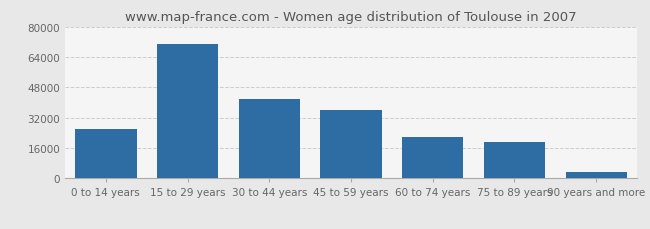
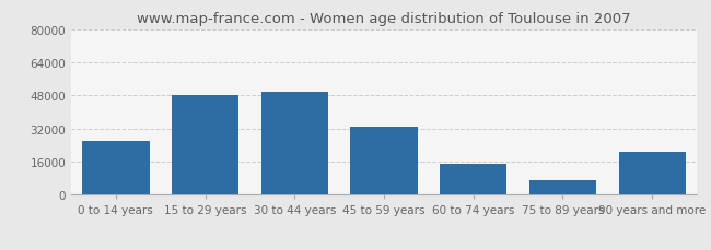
15 to 29 years: 71000 -> 48000
30 to 44 years: 42000 -> 50000
45 to 59 years: 36000 -> 33000
60 to 74 years: 22000 -> 15000
75 to 89 years: 19000 -> 7000
90 years and more: 4000 -> 21000
